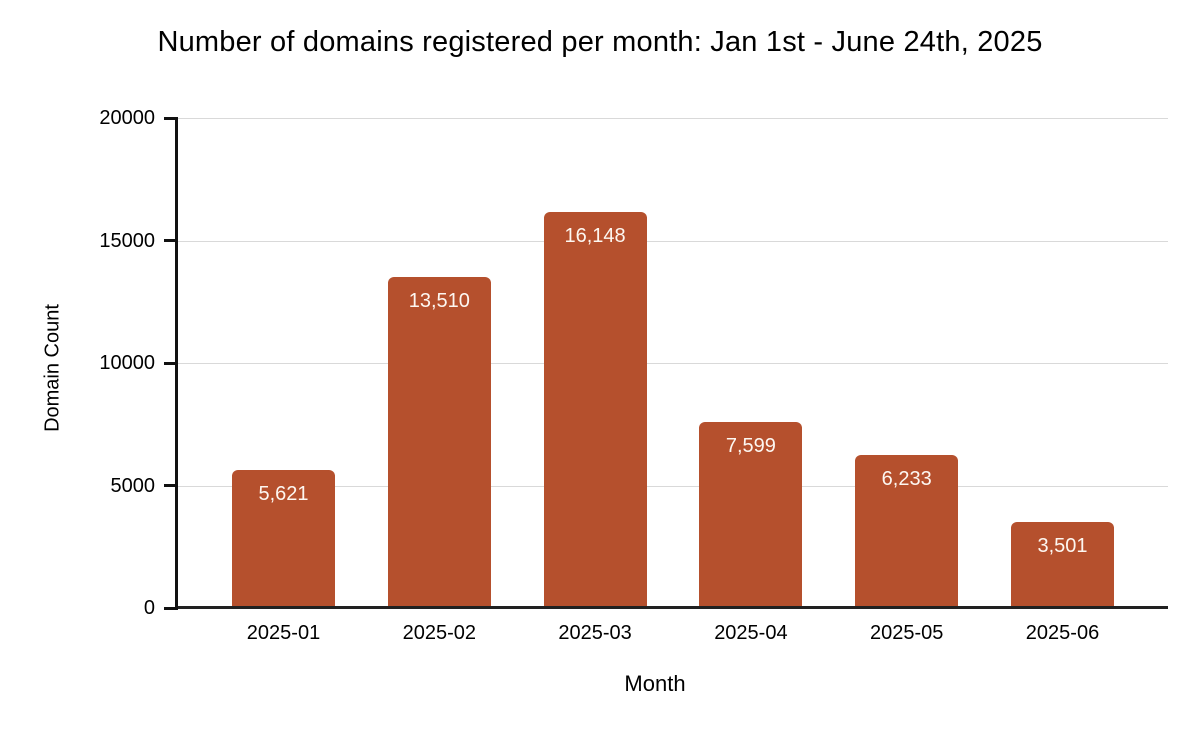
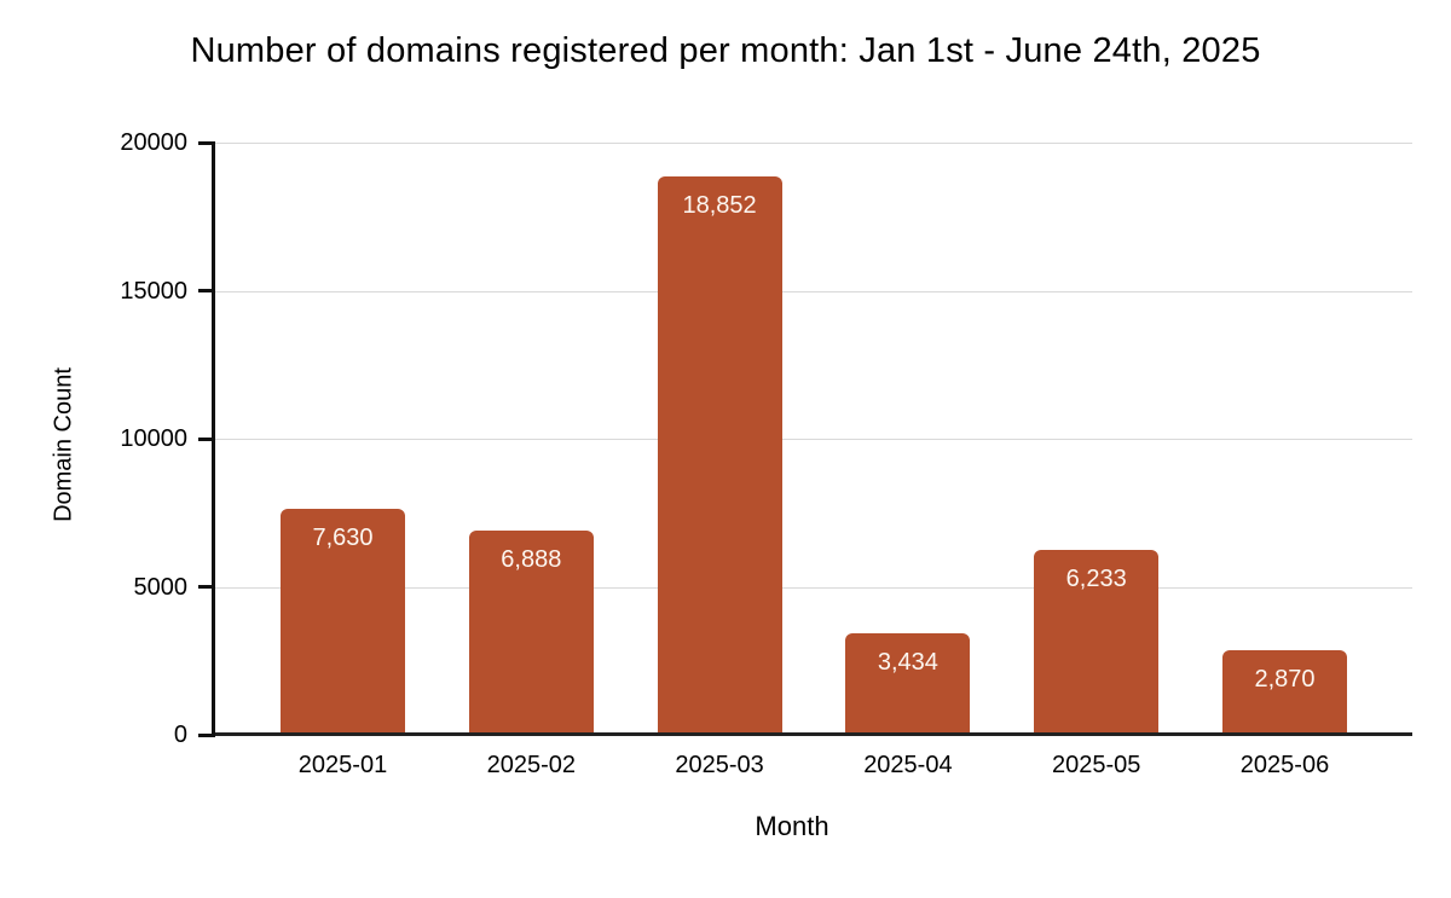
2025-01: 5,621 -> 7,630
2025-02: 13,510 -> 6,888
2025-03: 16,148 -> 18,852
2025-04: 7,599 -> 3,434
2025-06: 3,501 -> 2,870
